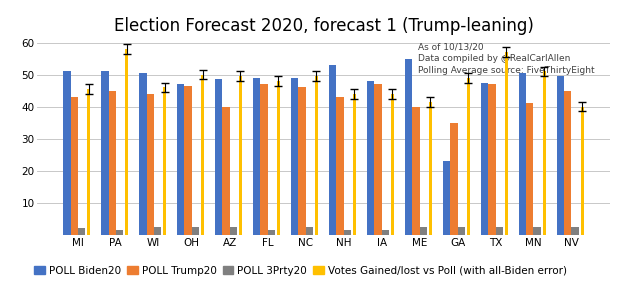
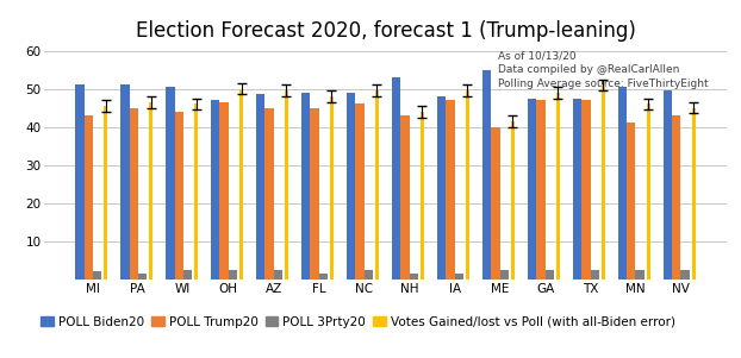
Votes Gained/lost vs Poll (with all-Biden error)/PA: 58.0 -> 46.5
POLL Trump20/AZ: 40.0 -> 45.0
POLL Trump20/FL: 47.0 -> 45.0
Votes Gained/lost vs Poll (with all-Biden error)/IA: 44.0 -> 49.5
POLL Biden20/GA: 23.0 -> 47.5
POLL Trump20/GA: 35.0 -> 47.0
Votes Gained/lost vs Poll (with all-Biden error)/TX: 57.0 -> 51.0
Votes Gained/lost vs Poll (with all-Biden error)/MN: 51.0 -> 46.0
POLL Trump20/NV: 45.0 -> 43.0
Votes Gained/lost vs Poll (with all-Biden error)/NV: 40.0 -> 45.0
